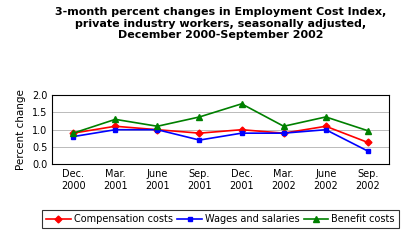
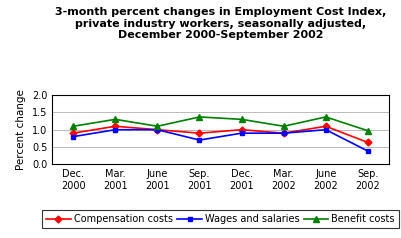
Benefit costs/Dec. 2000: 0.90 -> 1.10
Benefit costs/Dec. 2001: 1.75 -> 1.30
